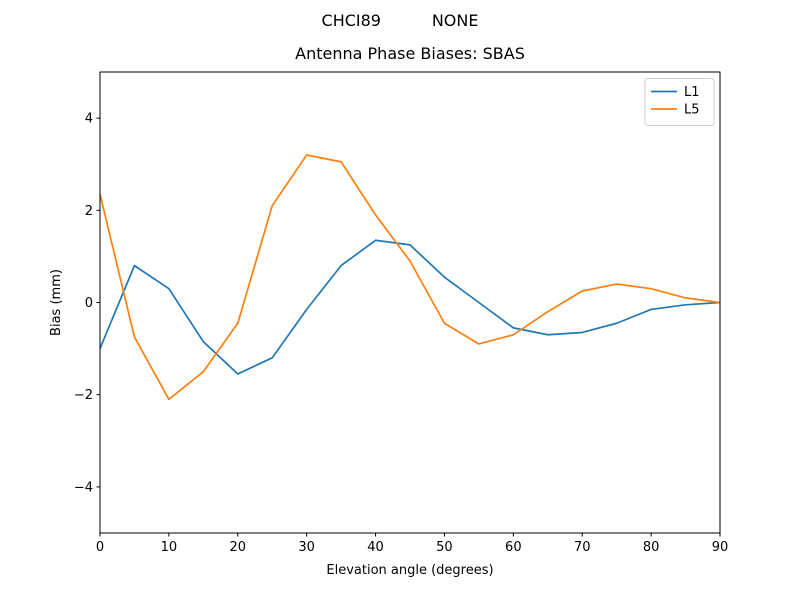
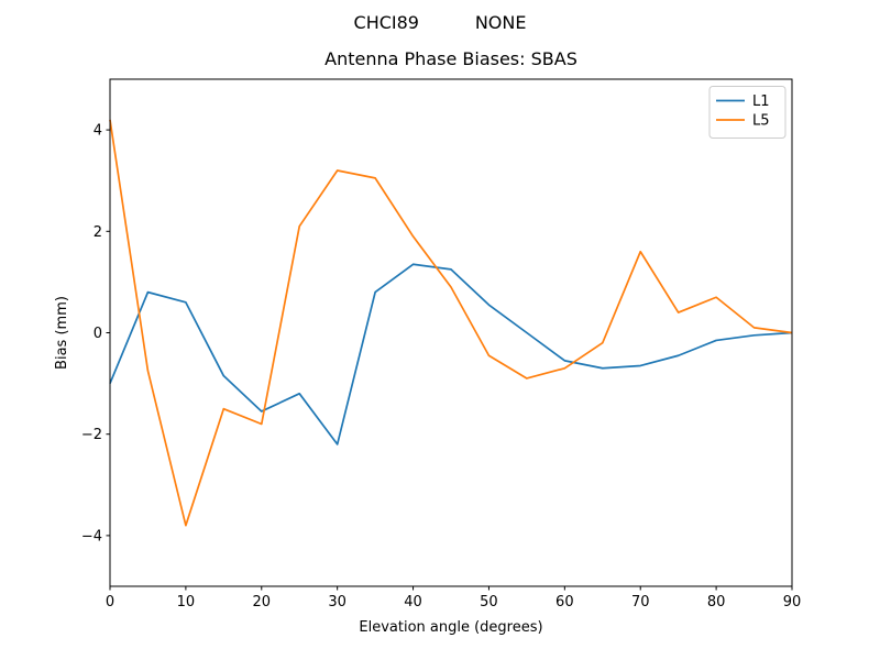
L5/0: 2.4 -> 4.2
L1/10: 0.3 -> 0.6
L5/10: -2.1 -> -3.8
L5/20: -0.5 -> -1.8
L1/30: -0.1 -> -2.2
L5/70: 0.2 -> 1.6
L5/80: 0.3 -> 0.7
